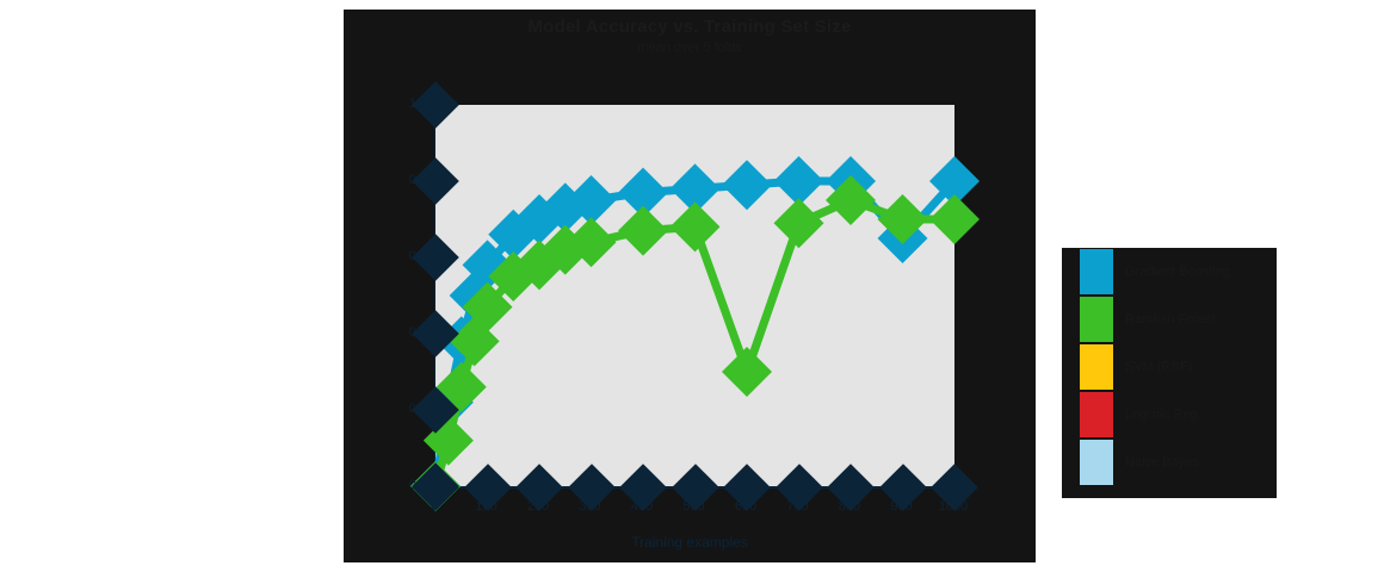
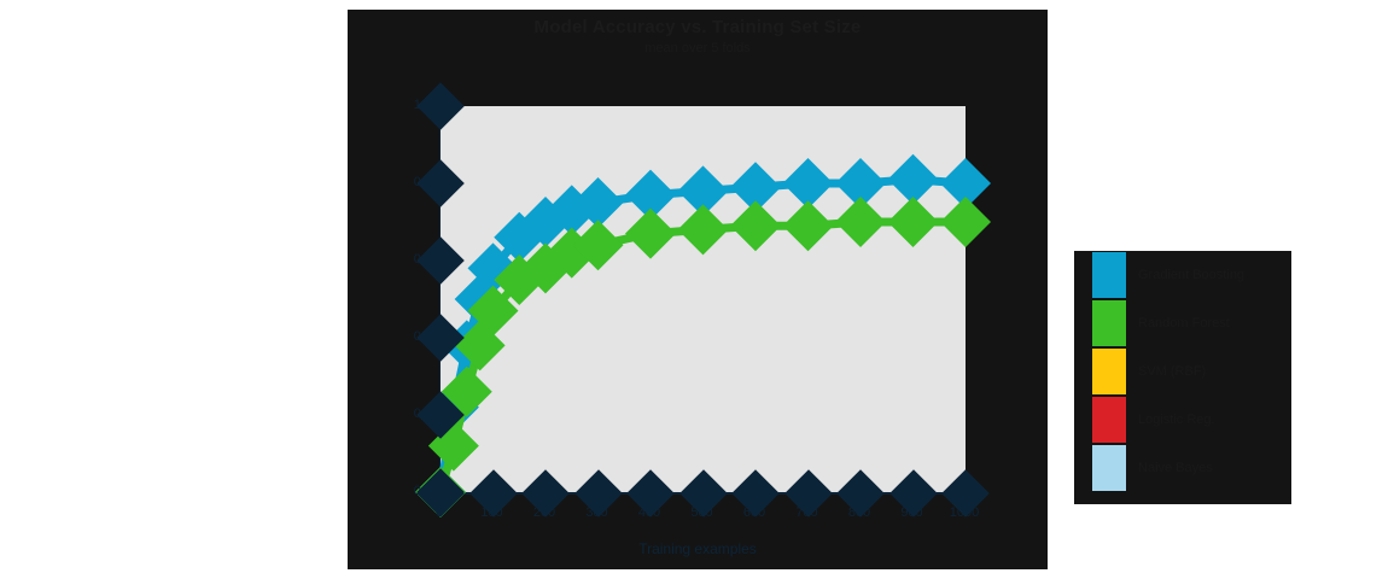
Random Forest/600: 0.30 -> 0.69
Random Forest/800: 0.75 -> 0.70
Gradient Boosting/900: 0.65 -> 0.81
